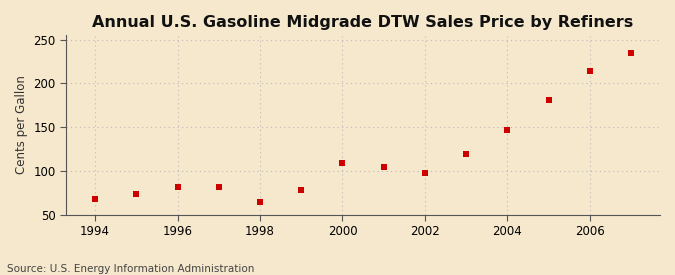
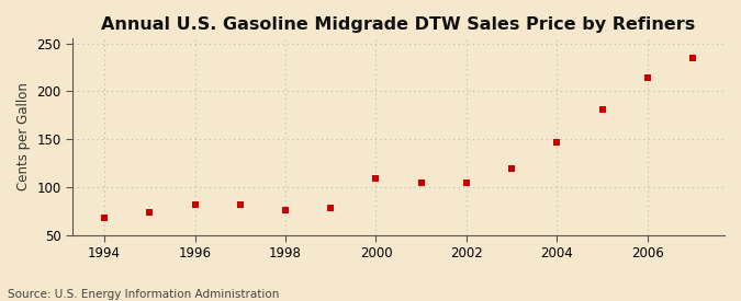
1998: 64 -> 76
2002: 97 -> 104
